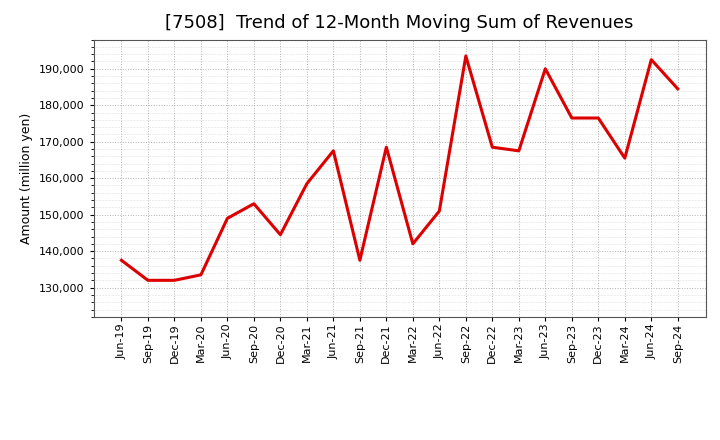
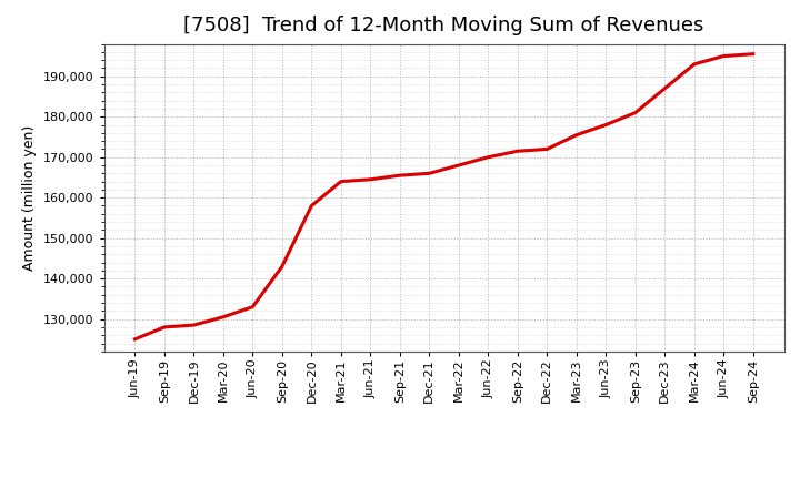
Jun-19: 137,500 -> 125,000
Sep-19: 132,000 -> 128,000
Dec-19: 132,000 -> 128,500
Mar-20: 133,500 -> 130,500
Jun-20: 149,000 -> 133,000
Sep-20: 153,000 -> 143,000
Dec-20: 144,500 -> 158,000
Mar-21: 158,500 -> 164,000
Jun-21: 167,500 -> 164,500
Sep-21: 137,500 -> 165,500
Dec-21: 168,500 -> 166,000
Mar-22: 142,000 -> 168,000
Jun-22: 151,000 -> 170,000
Sep-22: 193,500 -> 171,500
Dec-22: 168,500 -> 172,000
Mar-23: 167,500 -> 175,500
Jun-23: 190,000 -> 178,000
Sep-23: 176,500 -> 181,000
Dec-23: 176,500 -> 187,000
Mar-24: 165,500 -> 193,000
Jun-24: 192,500 -> 195,000
Sep-24: 184,500 -> 195,500
